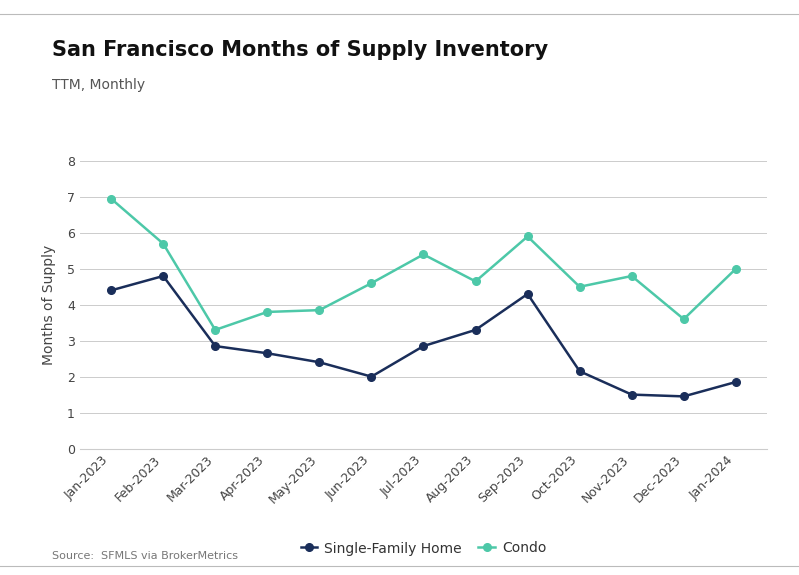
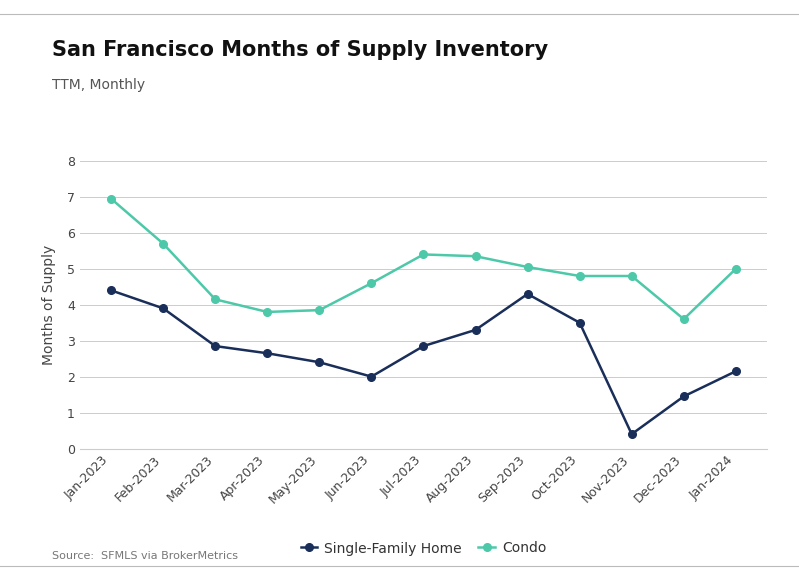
Single-Family Home/Feb-2023: 4.80 -> 3.90
Condo/Mar-2023: 3.30 -> 4.15
Condo/Aug-2023: 4.65 -> 5.35
Condo/Sep-2023: 5.90 -> 5.05
Single-Family Home/Oct-2023: 2.15 -> 3.50
Condo/Oct-2023: 4.50 -> 4.80
Single-Family Home/Nov-2023: 1.50 -> 0.40
Single-Family Home/Jan-2024: 1.85 -> 2.15
